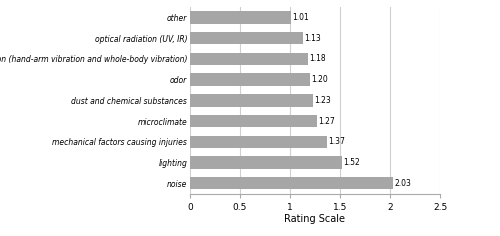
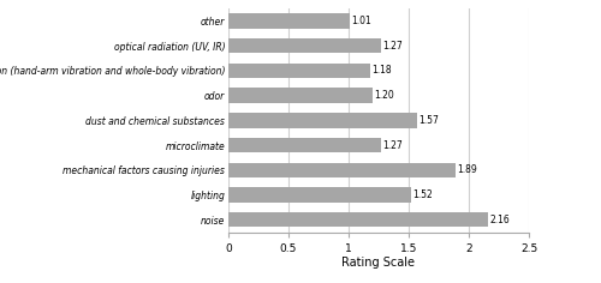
optical radiation (UV, IR): 1.13 -> 1.27
dust and chemical substances: 1.23 -> 1.57
mechanical factors causing injuries: 1.37 -> 1.89
noise: 2.03 -> 2.16
